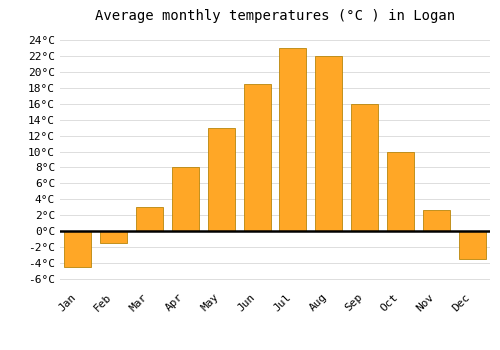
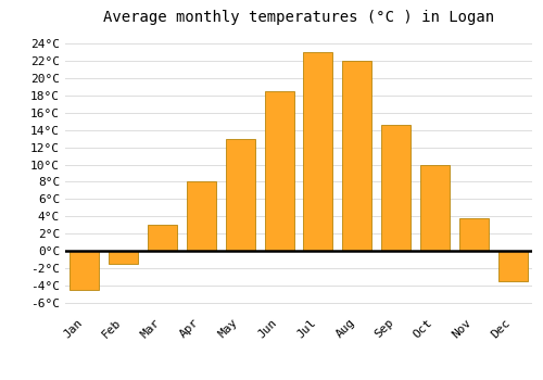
Sep: 16.0°C -> 14.6°C
Nov: 2.7°C -> 3.8°C
